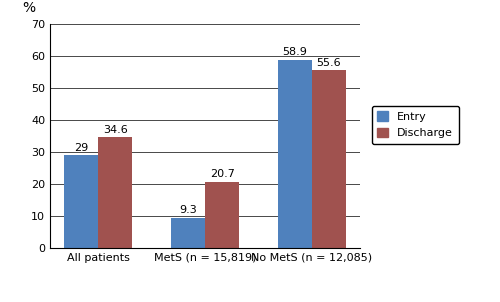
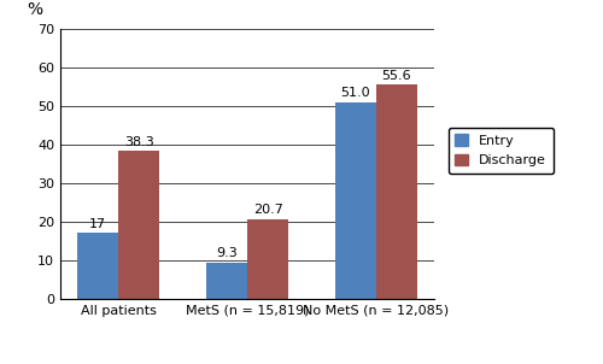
Entry/All patients: 29 -> 17
Discharge/All patients: 34.6 -> 38.3
Entry/No MetS (n = 12,085): 58.9 -> 51.0
